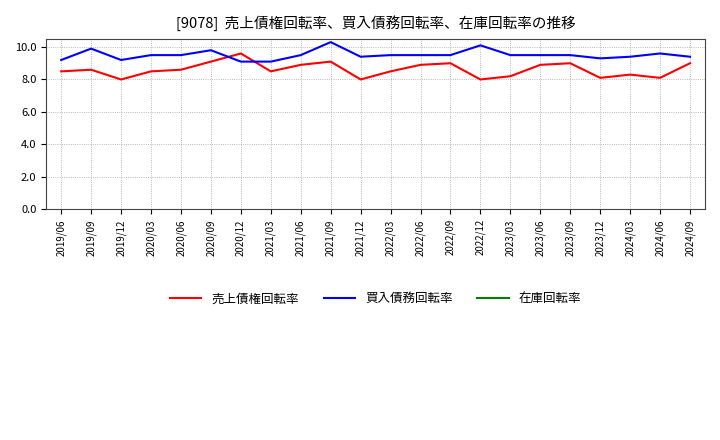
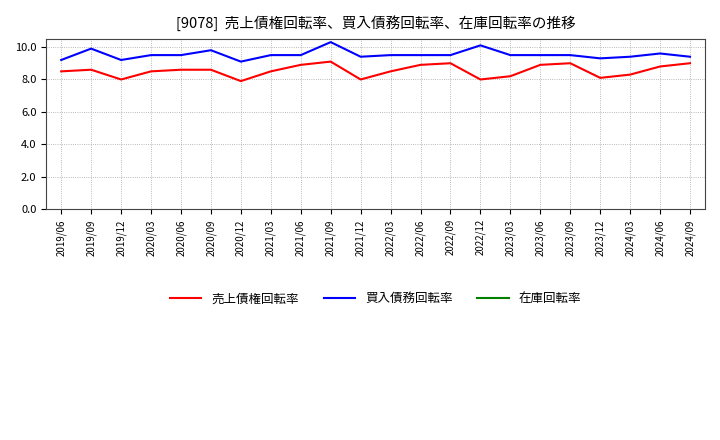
売上債権回転率/2020/09: 9.1 -> 8.6
売上債権回転率/2020/12: 9.6 -> 7.9
買入債務回転率/2021/03: 9.1 -> 9.5
売上債権回転率/2024/06: 8.1 -> 8.8
